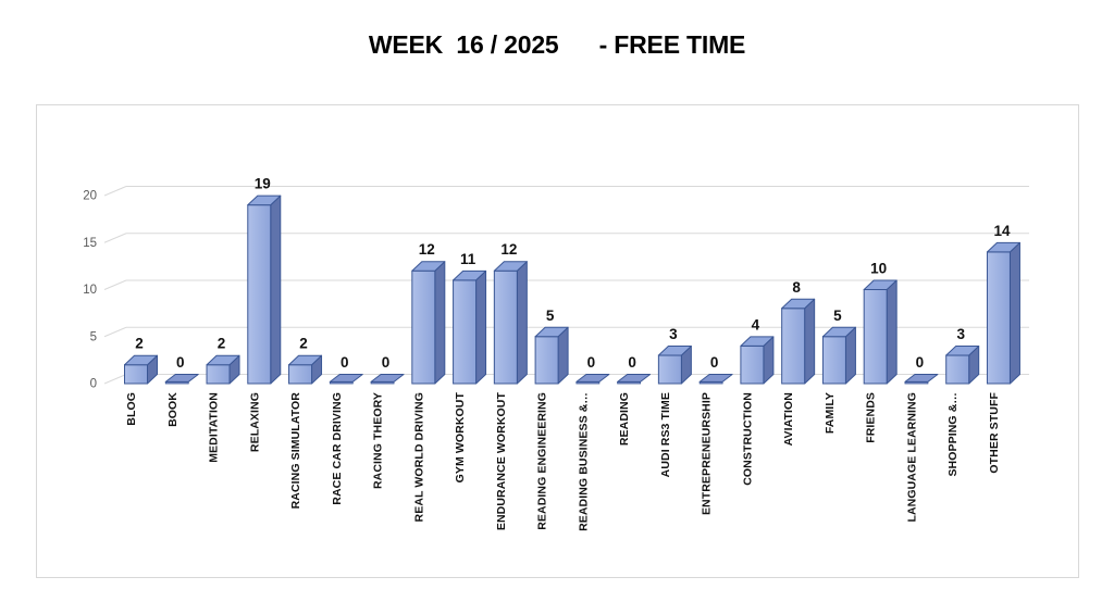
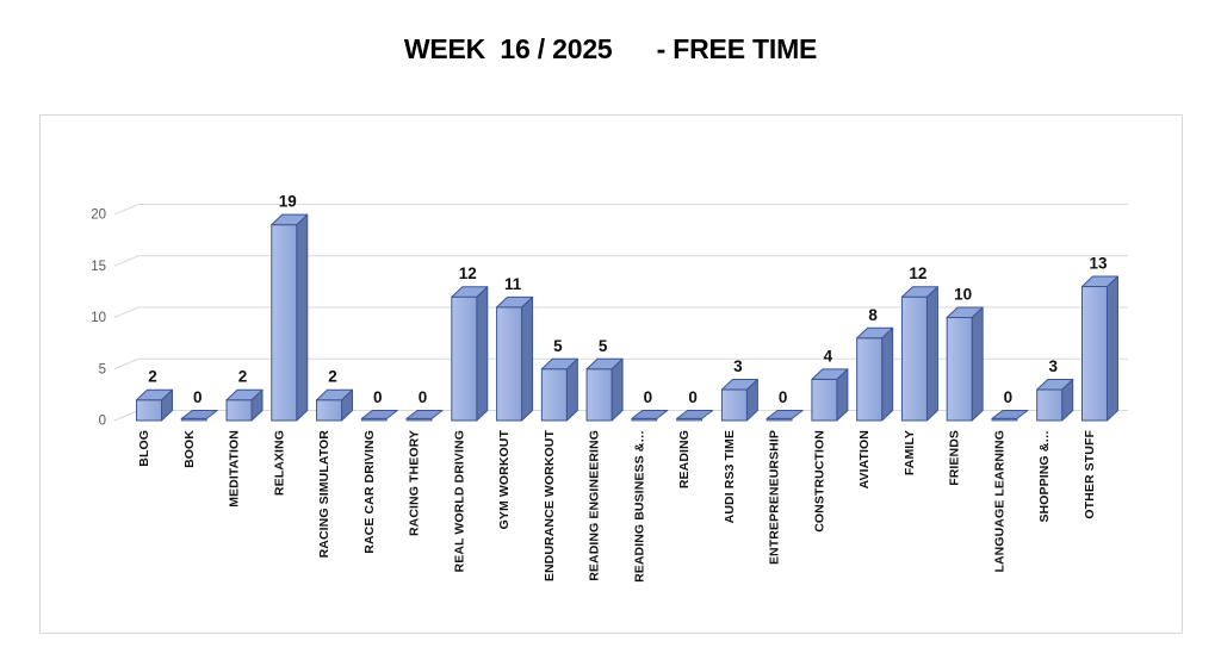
ENDURANCE WORKOUT: 12 -> 5
FAMILY: 5 -> 12
OTHER STUFF: 14 -> 13
